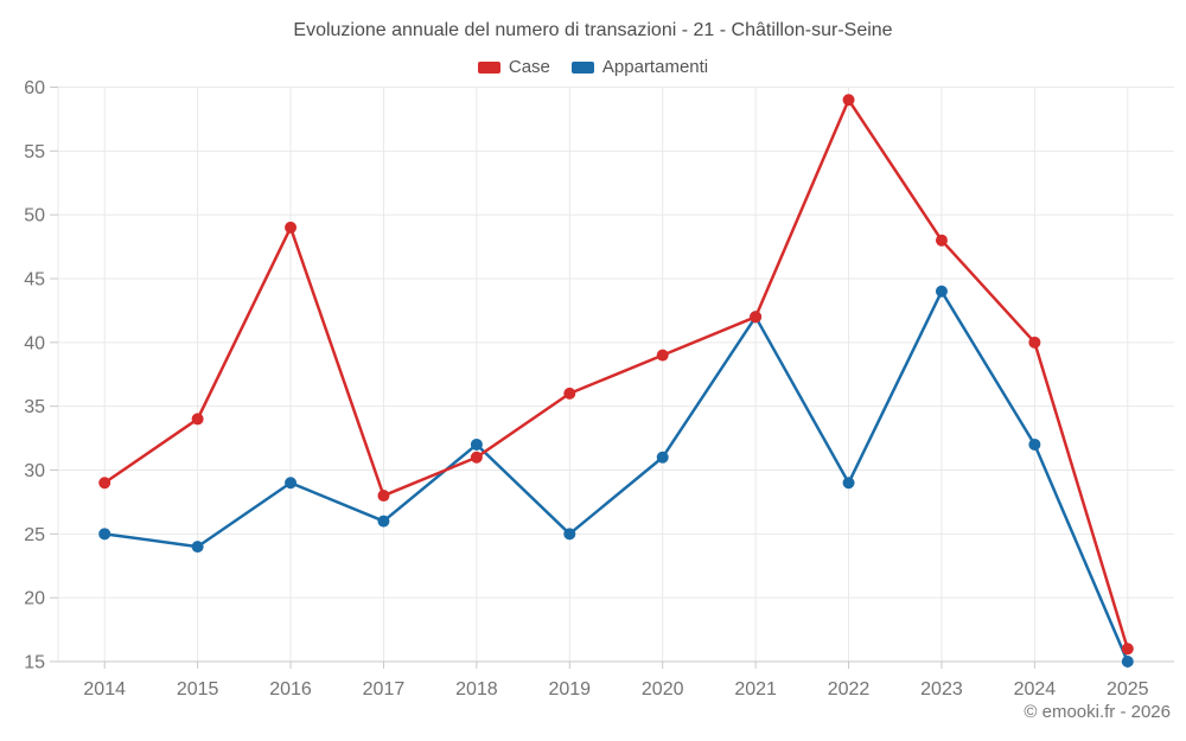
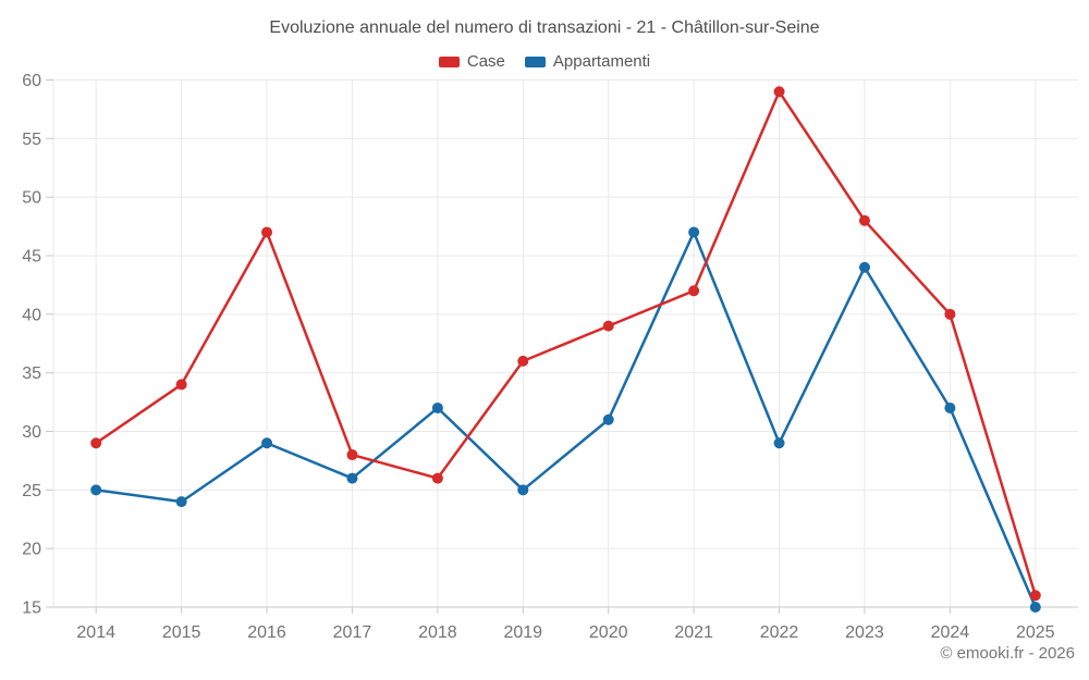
Case/2016: 49 -> 47
Case/2018: 31 -> 26
Appartamenti/2021: 42 -> 47
